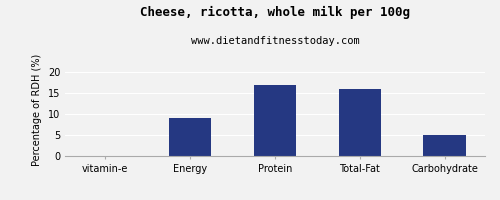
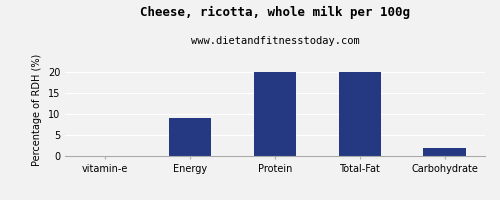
Protein: 17 -> 20
Total-Fat: 16 -> 20
Carbohydrate: 5 -> 2
